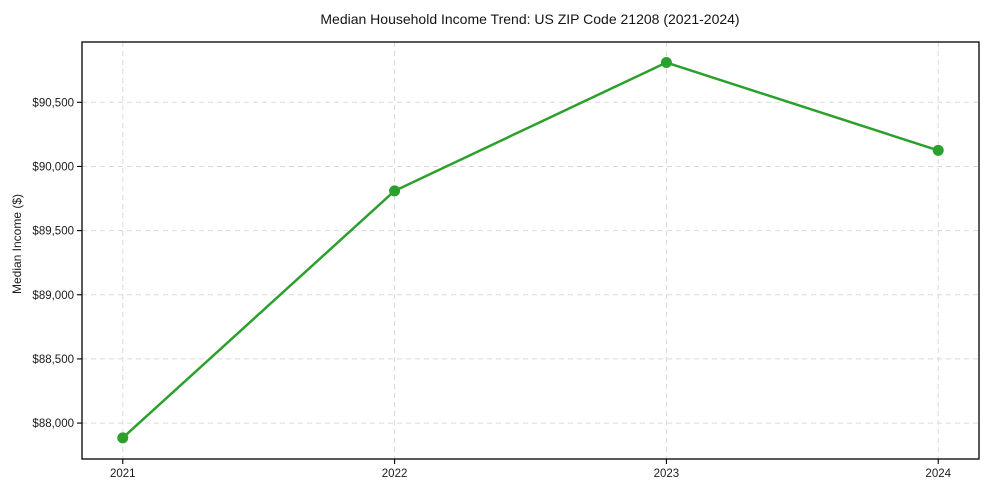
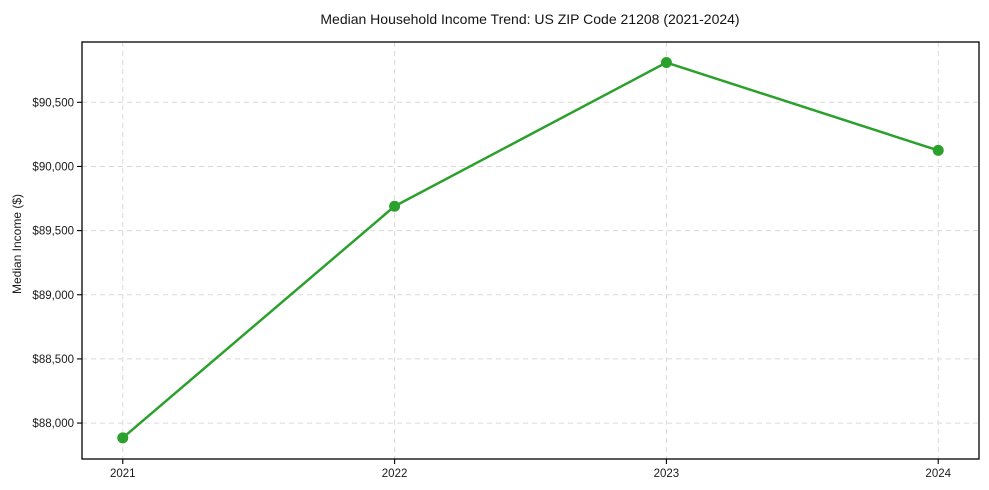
2022: $89810 -> $89690
